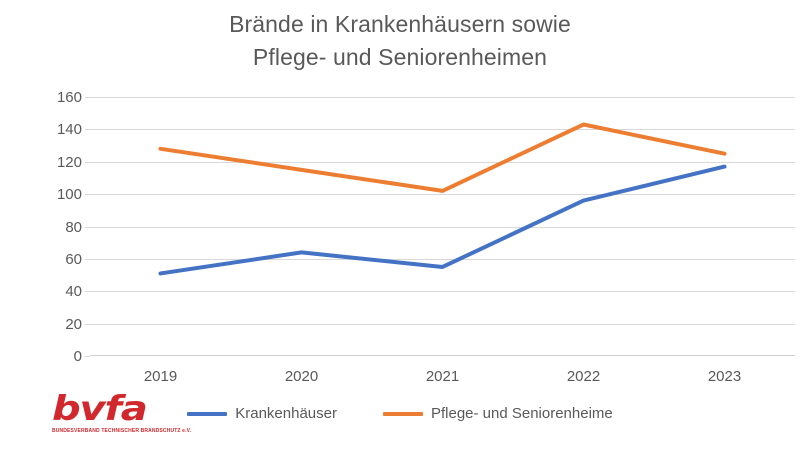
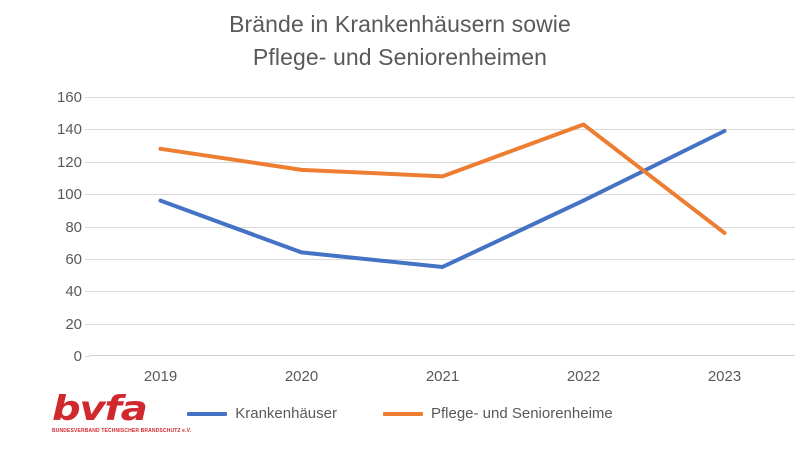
Krankenhäuser/2019: 51 -> 96
Pflege- und Seniorenheime/2021: 102 -> 111
Krankenhäuser/2023: 117 -> 139
Pflege- und Seniorenheime/2023: 125 -> 76
